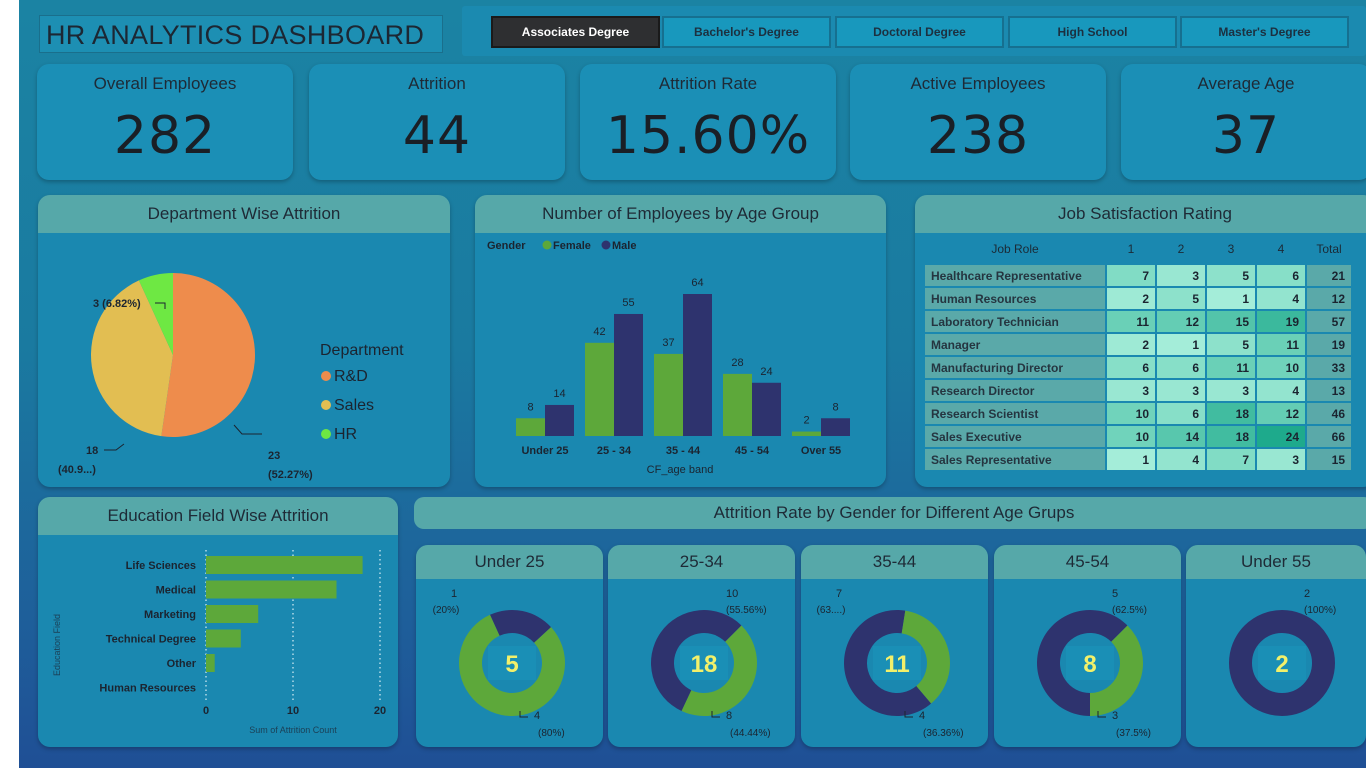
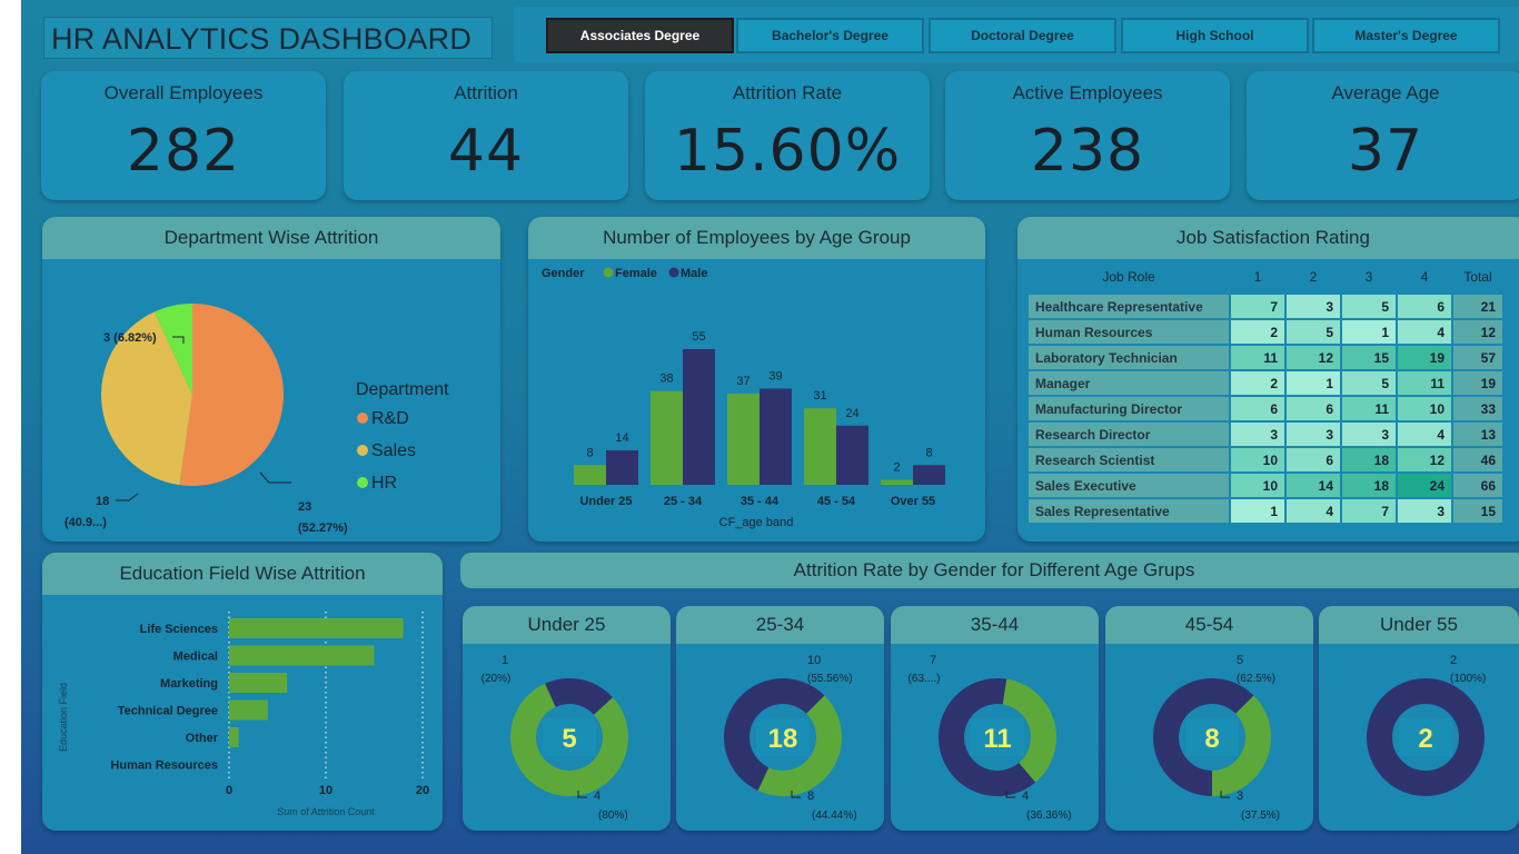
Number of Employees by Age Group/Female/25 - 34: 42 -> 38
Number of Employees by Age Group/Male/35 - 44: 64 -> 39
Number of Employees by Age Group/Female/45 - 54: 28 -> 31
